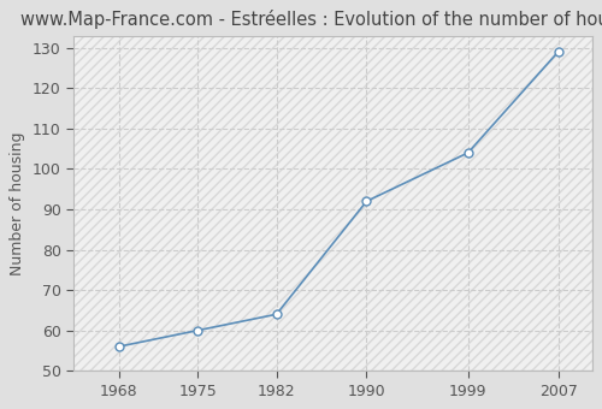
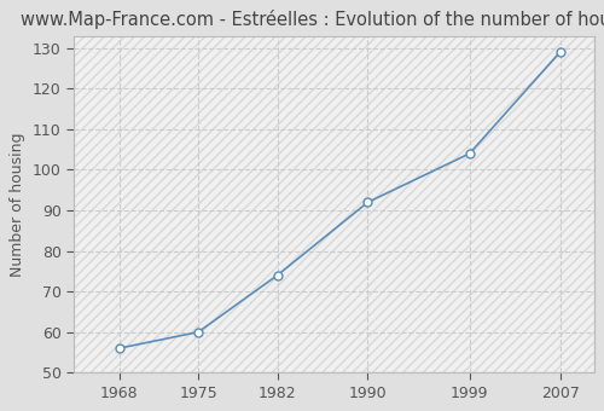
1982: 64 -> 74
